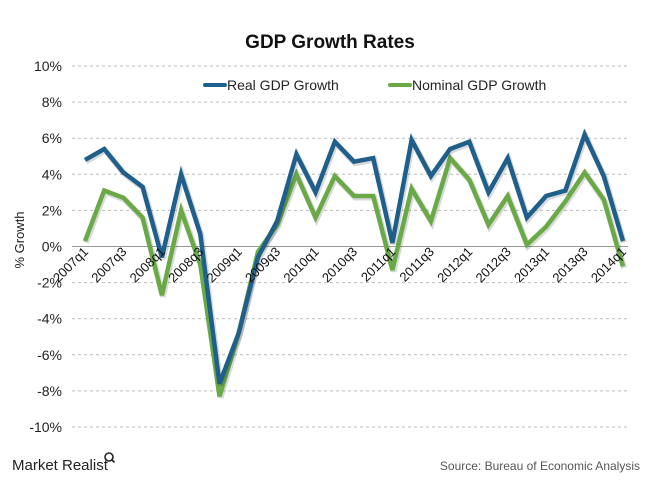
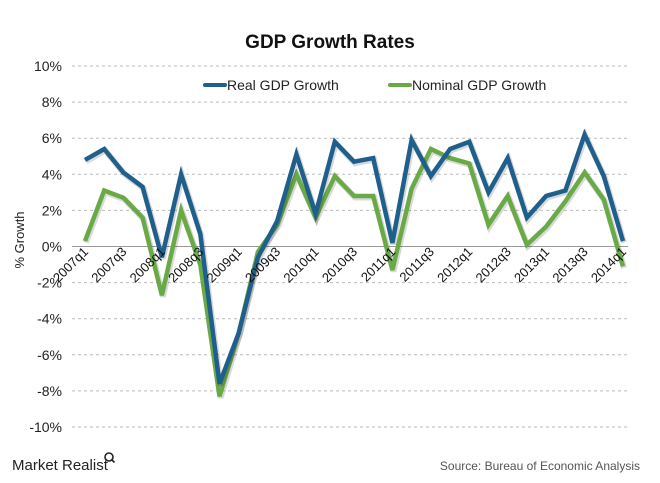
Real GDP Growth/2010q1: 3.0% -> 1.8%
Nominal GDP Growth/2011q3: 1.4% -> 5.4%
Nominal GDP Growth/2012q1: 3.7% -> 4.6%
